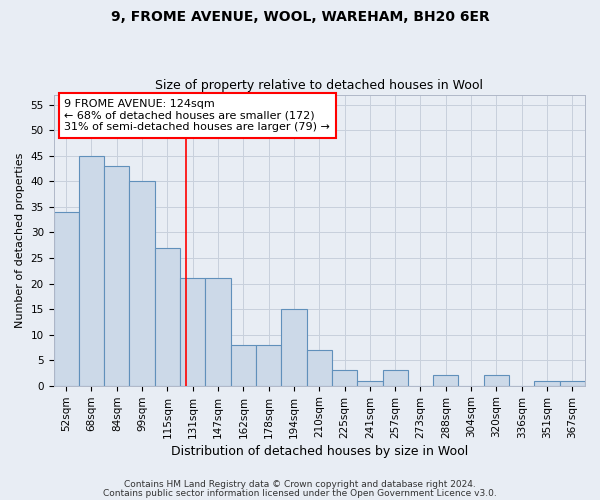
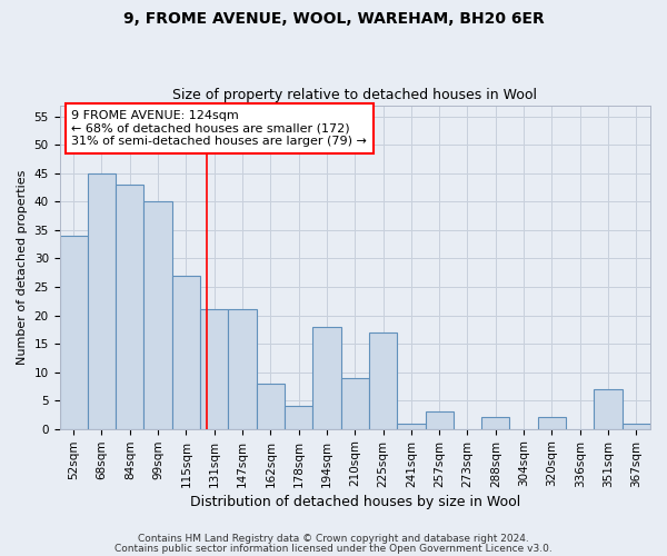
178sqm: 8 -> 4
194sqm: 15 -> 18
210sqm: 7 -> 9
225sqm: 3 -> 17
351sqm: 1 -> 7
